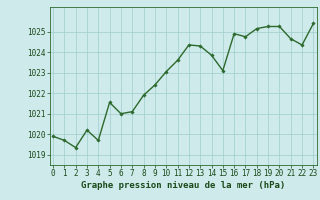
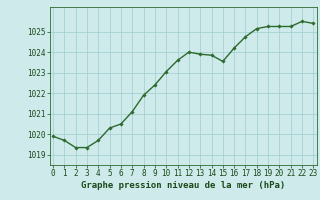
3: 1020.20 -> 1019.35
5: 1021.55 -> 1020.30
6: 1021.00 -> 1020.50
12: 1024.35 -> 1024.00
13: 1024.30 -> 1023.90
15: 1023.10 -> 1023.55
16: 1024.90 -> 1024.20
21: 1024.65 -> 1025.25
22: 1024.35 -> 1025.50
